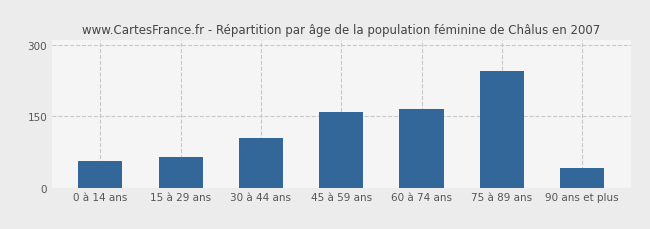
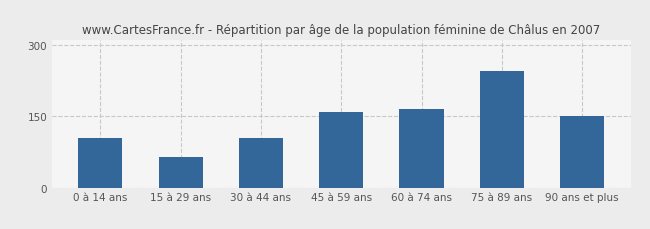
0 à 14 ans: 55 -> 105
90 ans et plus: 42 -> 150
